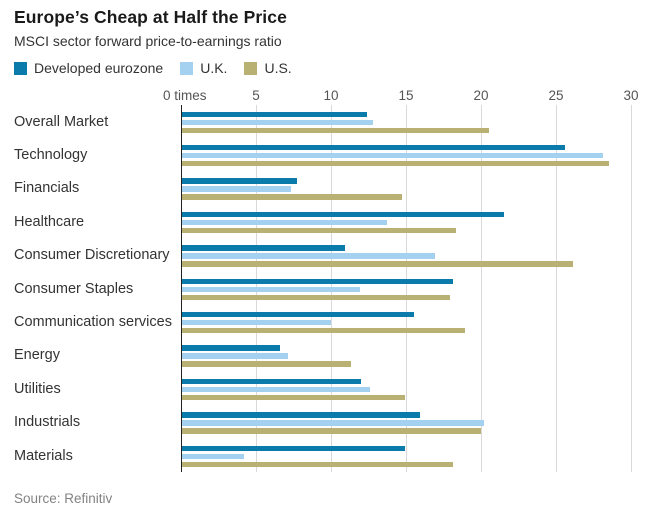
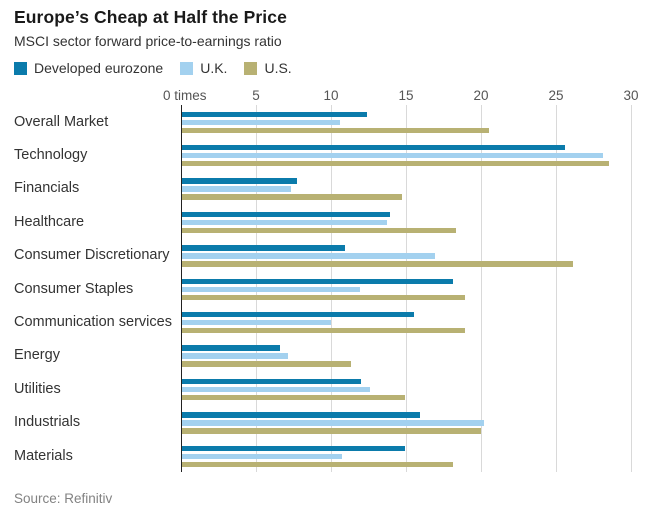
U.K./Overall Market: 12.8 -> 10.6
Developed eurozone/Healthcare: 21.5 -> 13.9
U.S./Consumer Staples: 17.9 -> 18.9
U.K./Materials: 4.2 -> 10.7
